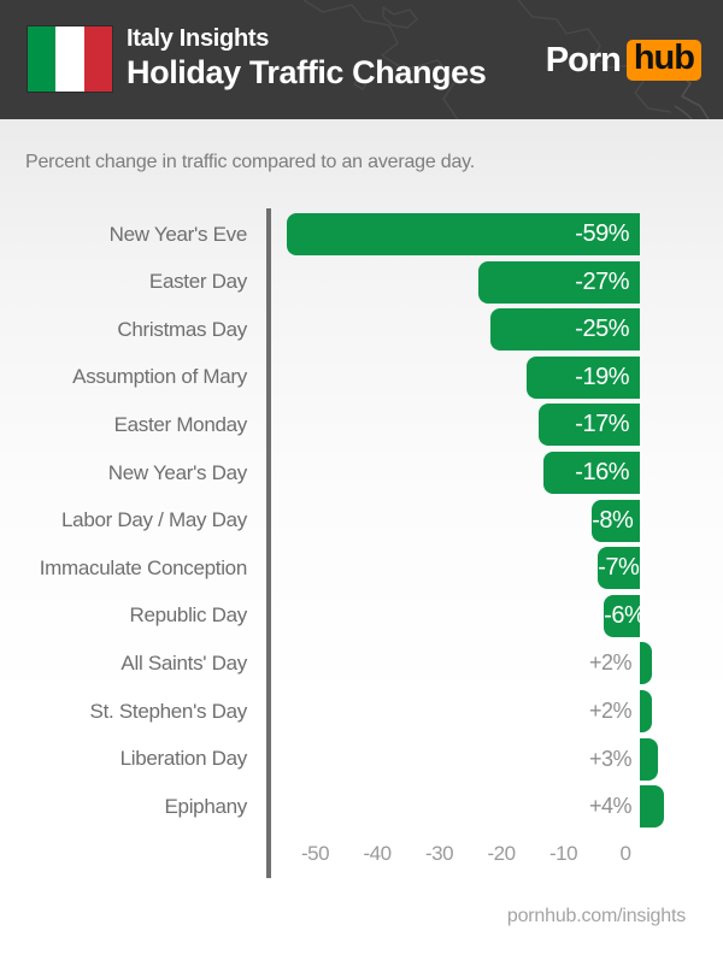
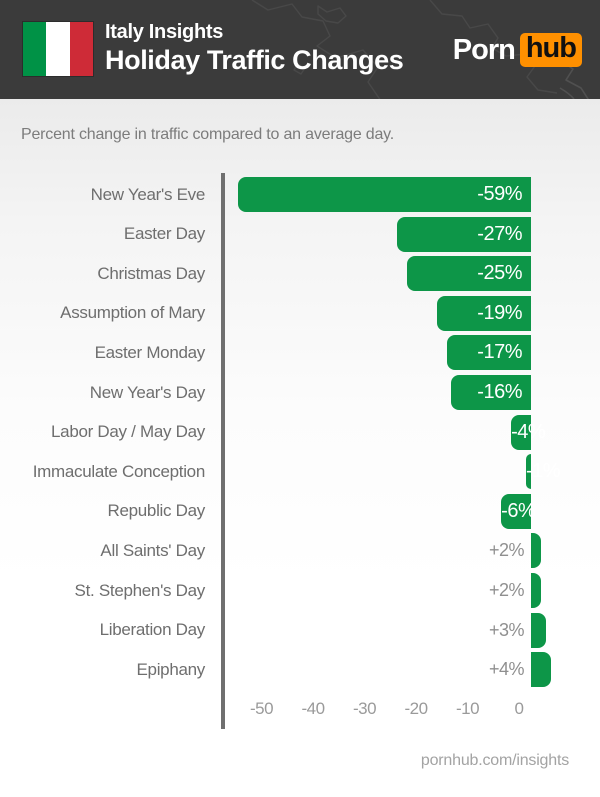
Labor Day / May Day: -8% -> -4%
Immaculate Conception: -7% -> -1%
